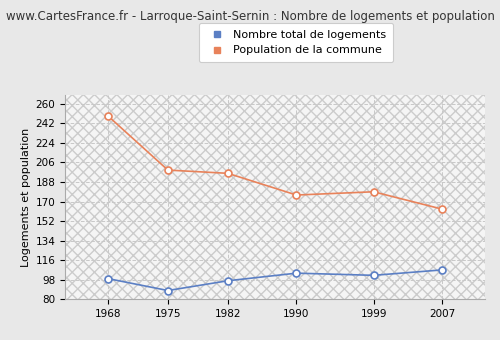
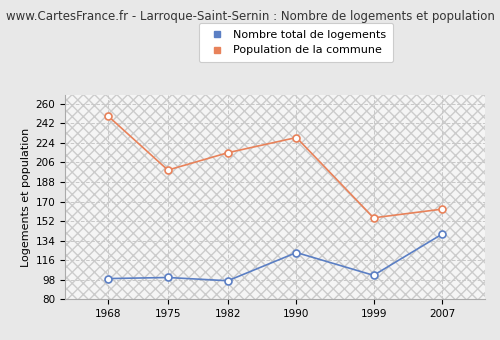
Nombre total de logements/1975: 88 -> 100
Population de la commune/1982: 196 -> 215
Nombre total de logements/1990: 104 -> 123
Population de la commune/1990: 176 -> 229
Population de la commune/1999: 179 -> 155
Nombre total de logements/2007: 107 -> 140
